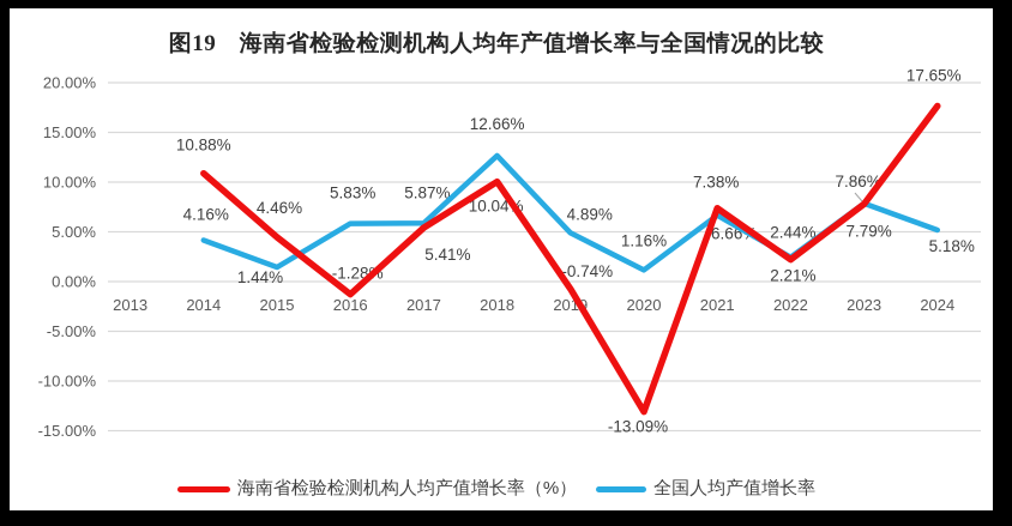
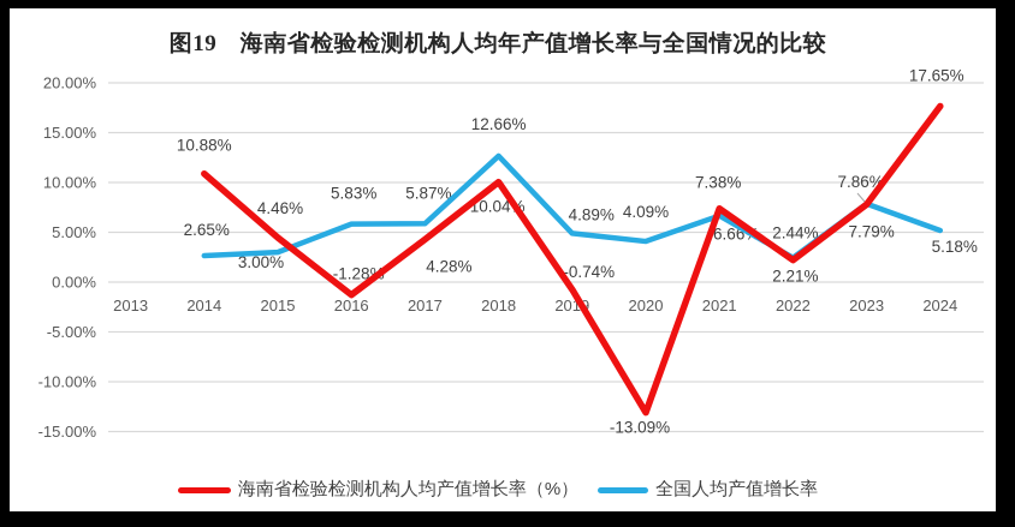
全国人均产值增长率/2014: 4.16% -> 2.65%
全国人均产值增长率/2015: 1.44% -> 3.00%
海南省检验检测机构人均产值增长率（%）/2017: 5.41% -> 4.28%
全国人均产值增长率/2020: 1.16% -> 4.09%
